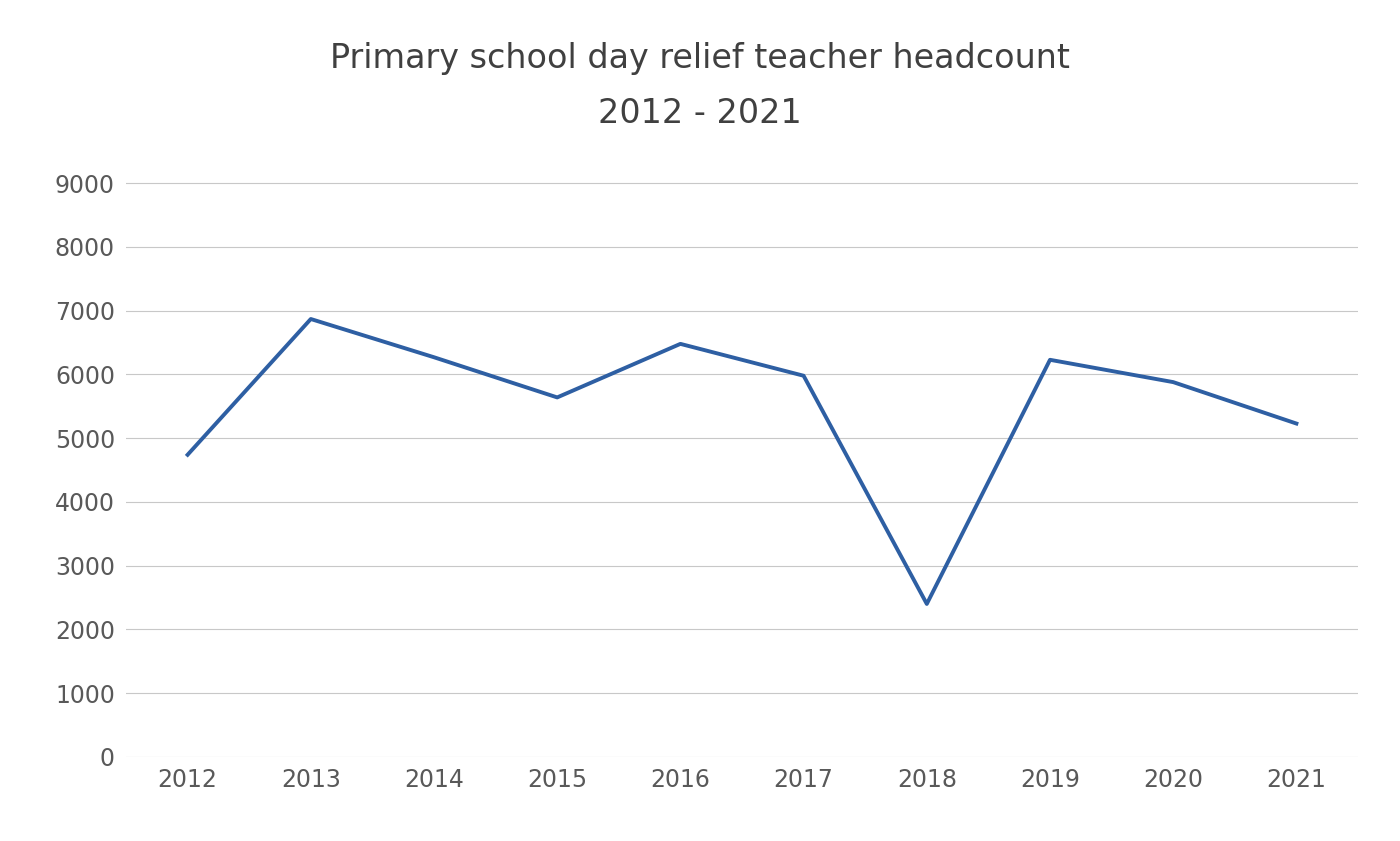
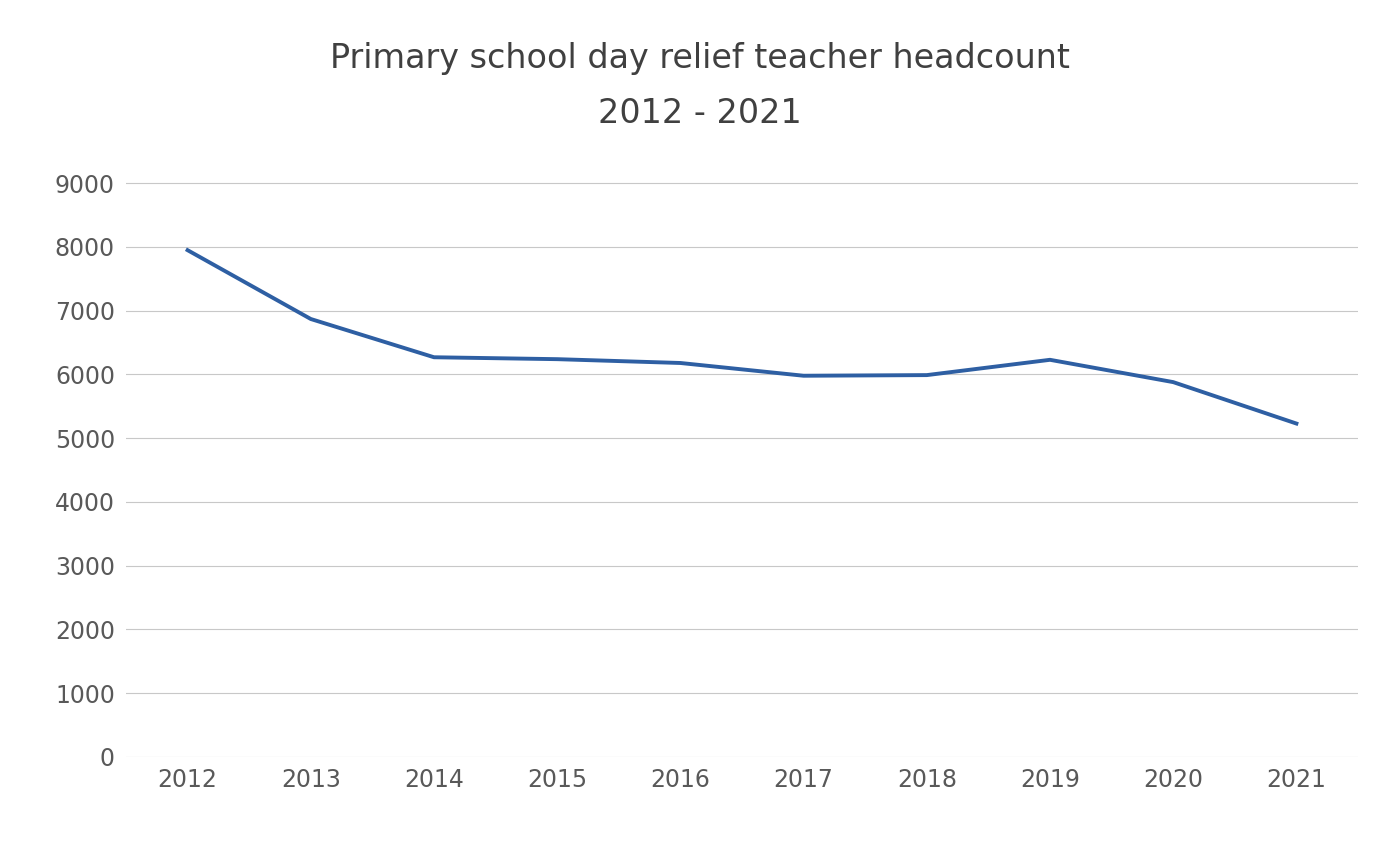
2012: 4740 -> 7950
2015: 5640 -> 6240
2016: 6480 -> 6180
2018: 2400 -> 5990
